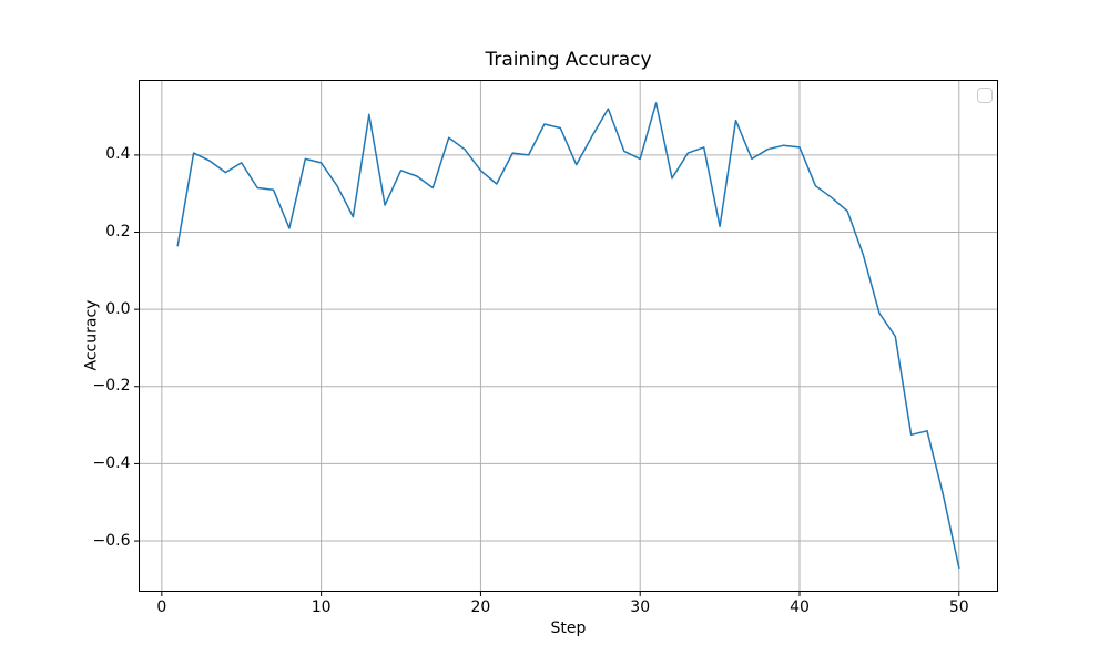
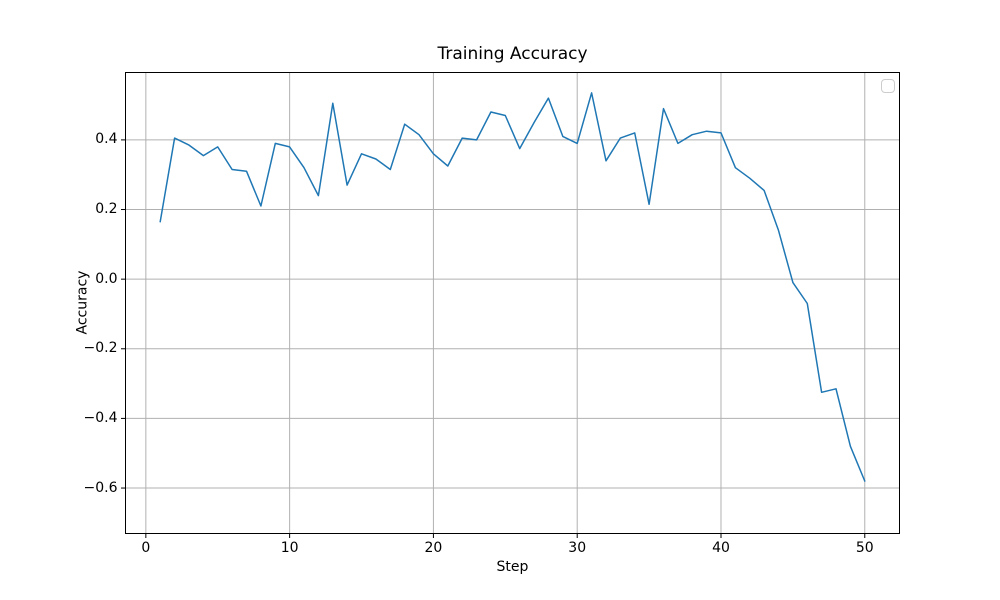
50: -0.67 -> -0.58
